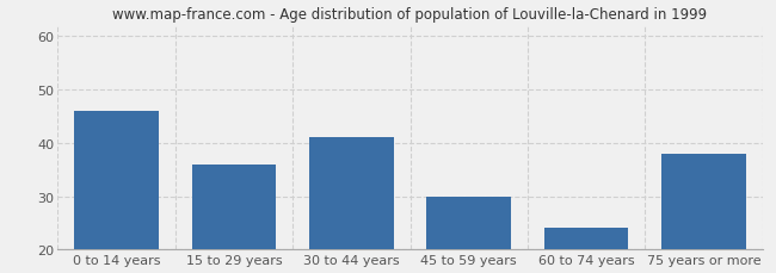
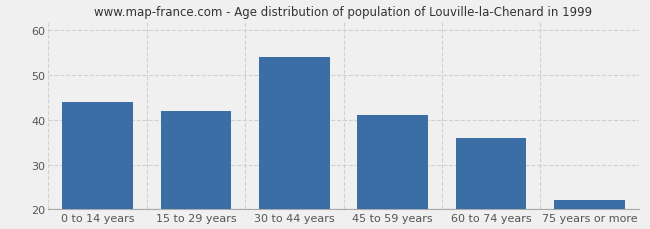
0 to 14 years: 46 -> 44
15 to 29 years: 36 -> 42
30 to 44 years: 41 -> 54
45 to 59 years: 30 -> 41
60 to 74 years: 24 -> 36
75 years or more: 38 -> 22
